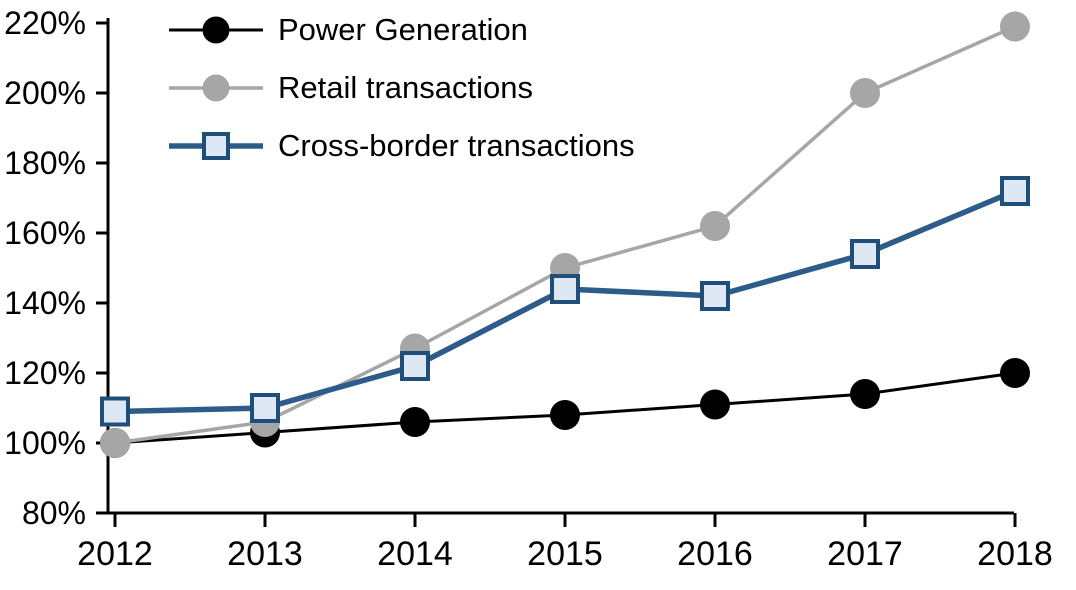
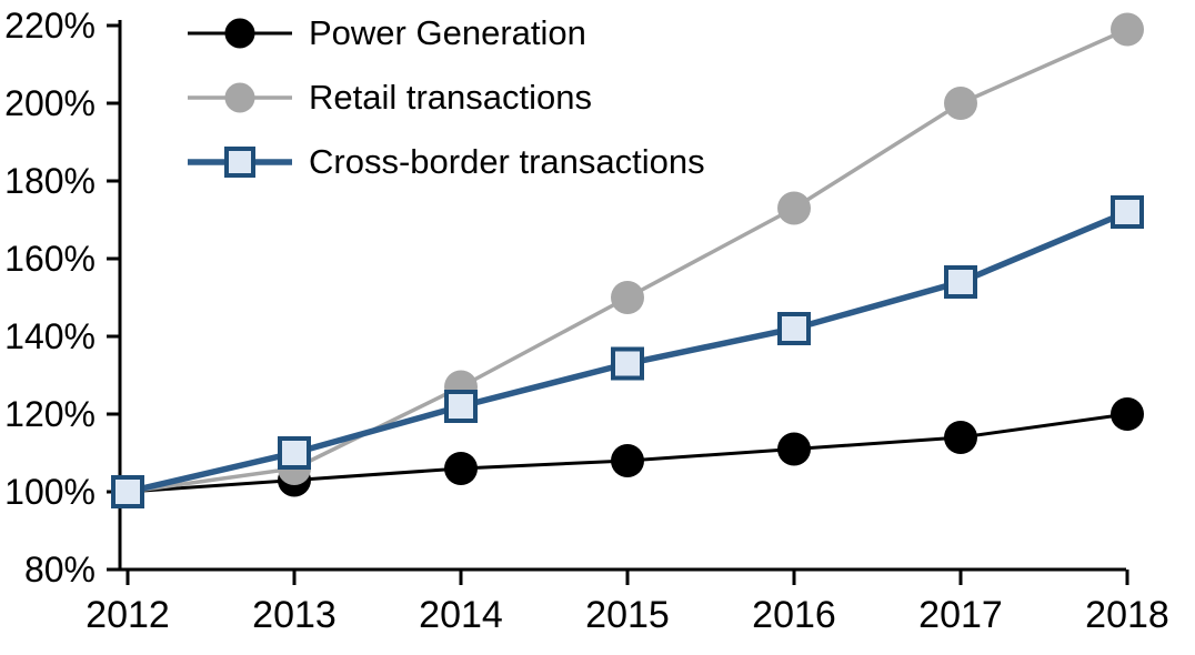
Cross-border transactions/2012: 109% -> 100%
Cross-border transactions/2015: 144% -> 133%
Retail transactions/2016: 162% -> 173%
